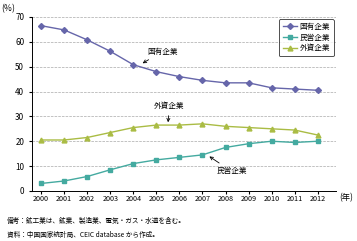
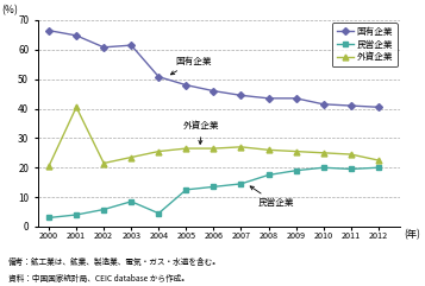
外資企業/2001: 20.5 -> 40.5
国有企業/2003: 56.2 -> 61.5
民営企業/2004: 11.0 -> 4.5
